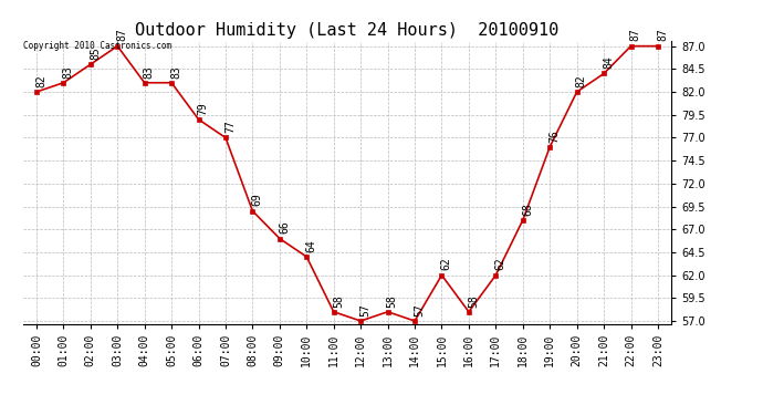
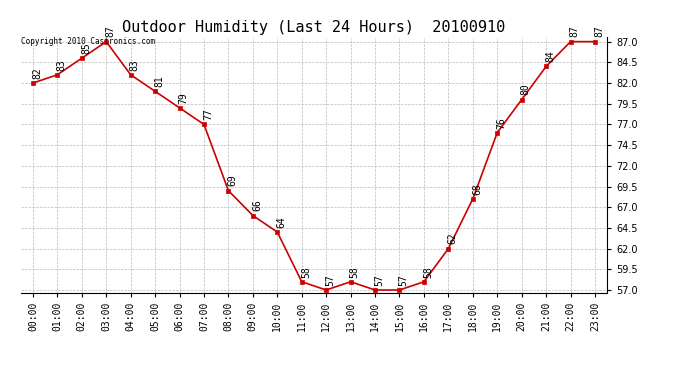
05:00: 83 -> 81
15:00: 62 -> 57
20:00: 82 -> 80
